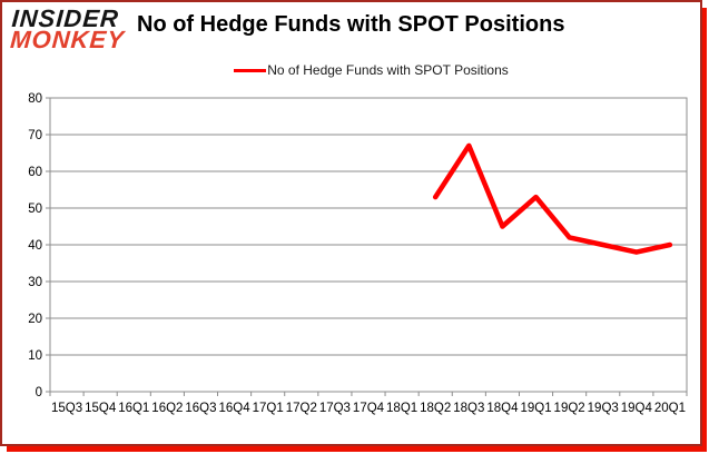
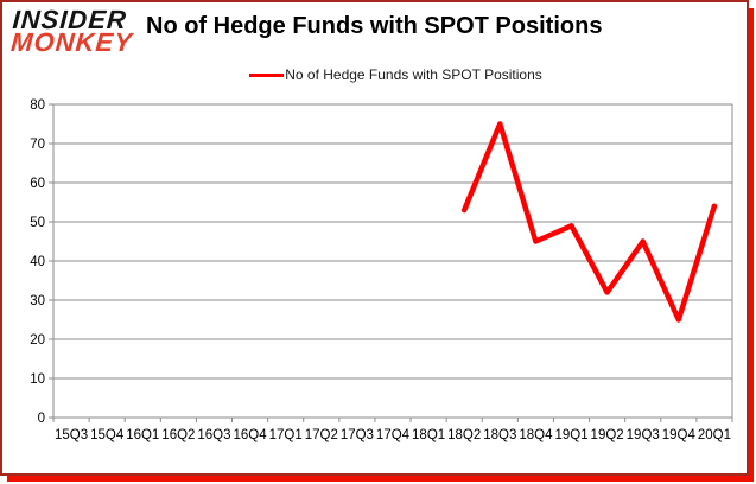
18Q3: 67 -> 75
19Q1: 53 -> 49
19Q2: 42 -> 32
19Q3: 40 -> 45
19Q4: 38 -> 25
20Q1: 40 -> 54
